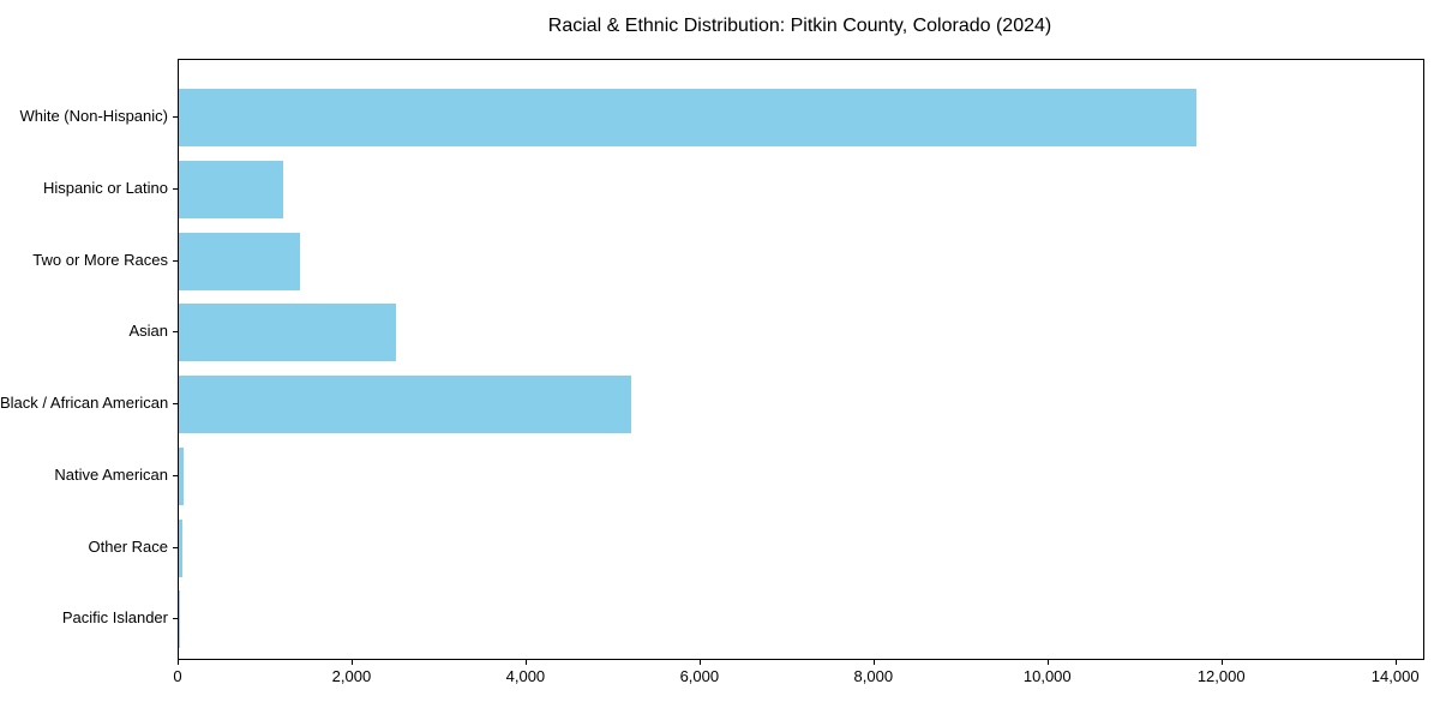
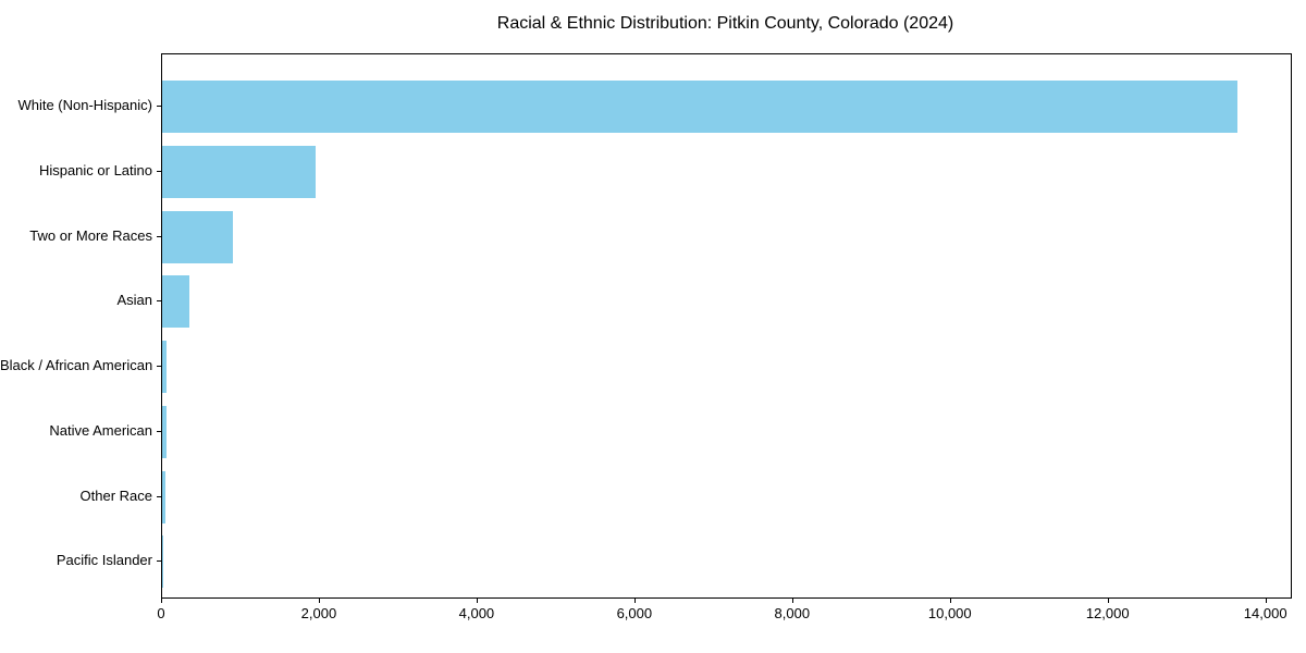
White (Non-Hispanic): 11700 -> 13600
Hispanic or Latino: 1200 -> 1900
Two or More Races: 1400 -> 900
Asian: 2500 -> 300
Black / African American: 5200 -> 100
